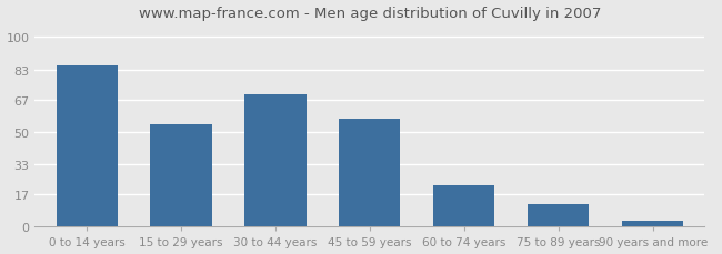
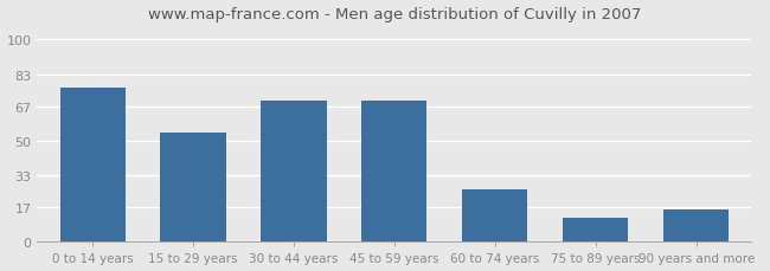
0 to 14 years: 85 -> 76
45 to 59 years: 57 -> 70
60 to 74 years: 22 -> 26
90 years and more: 3 -> 16
